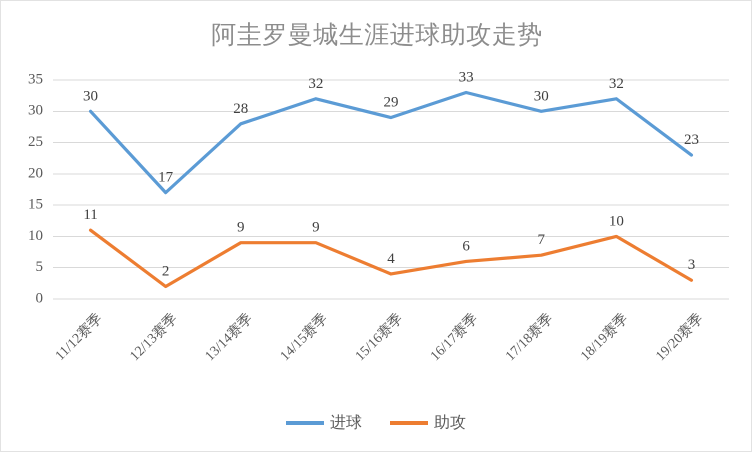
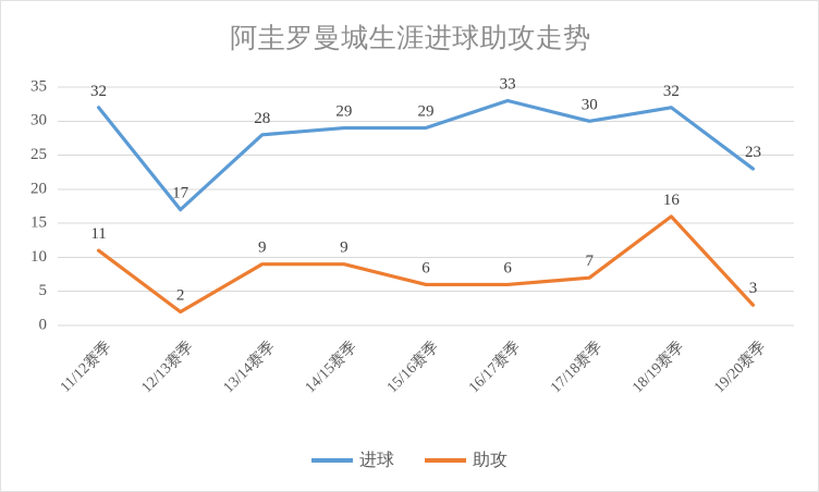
进球/11/12赛季: 30 -> 32
进球/14/15赛季: 32 -> 29
助攻/15/16赛季: 4 -> 6
助攻/18/19赛季: 10 -> 16
